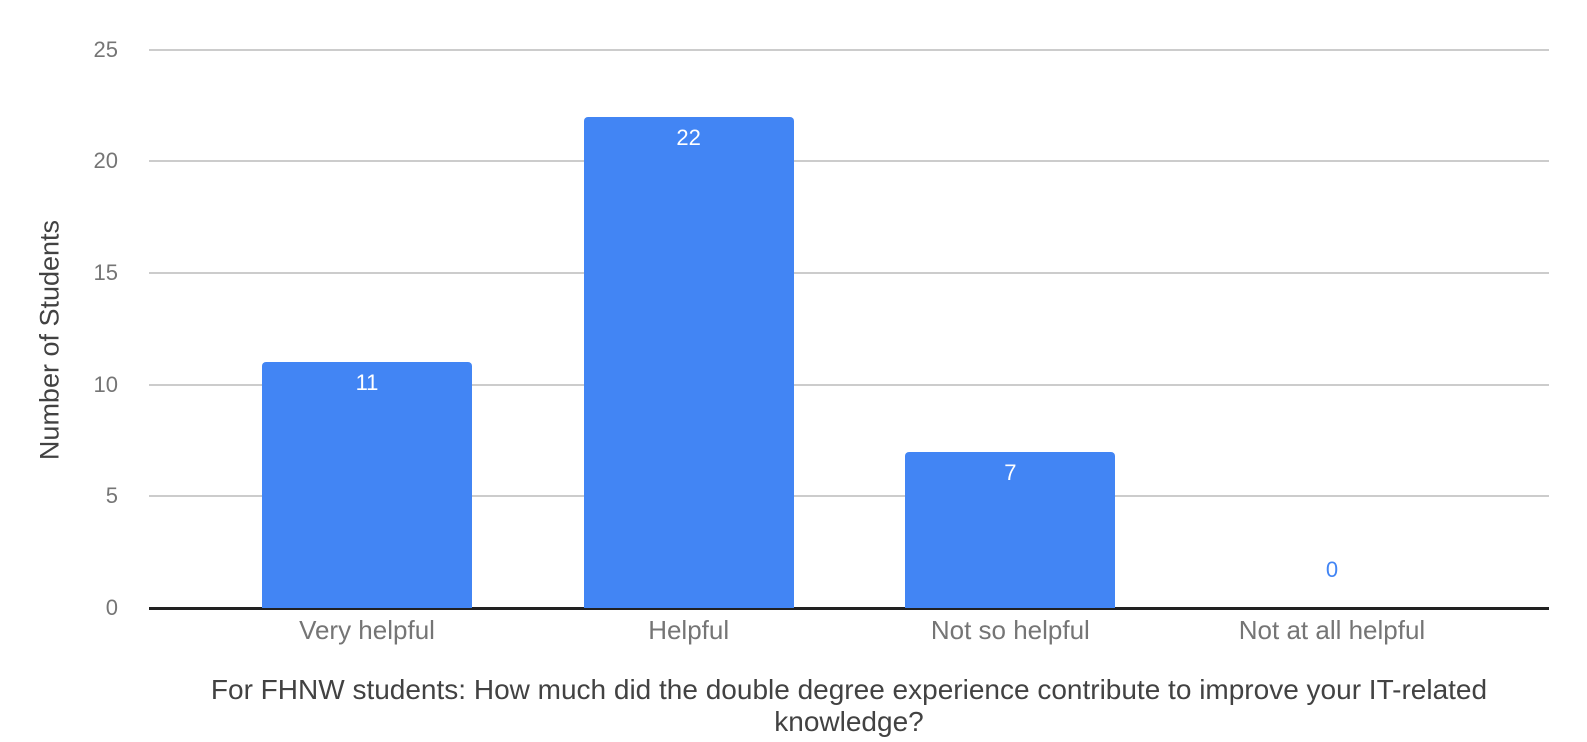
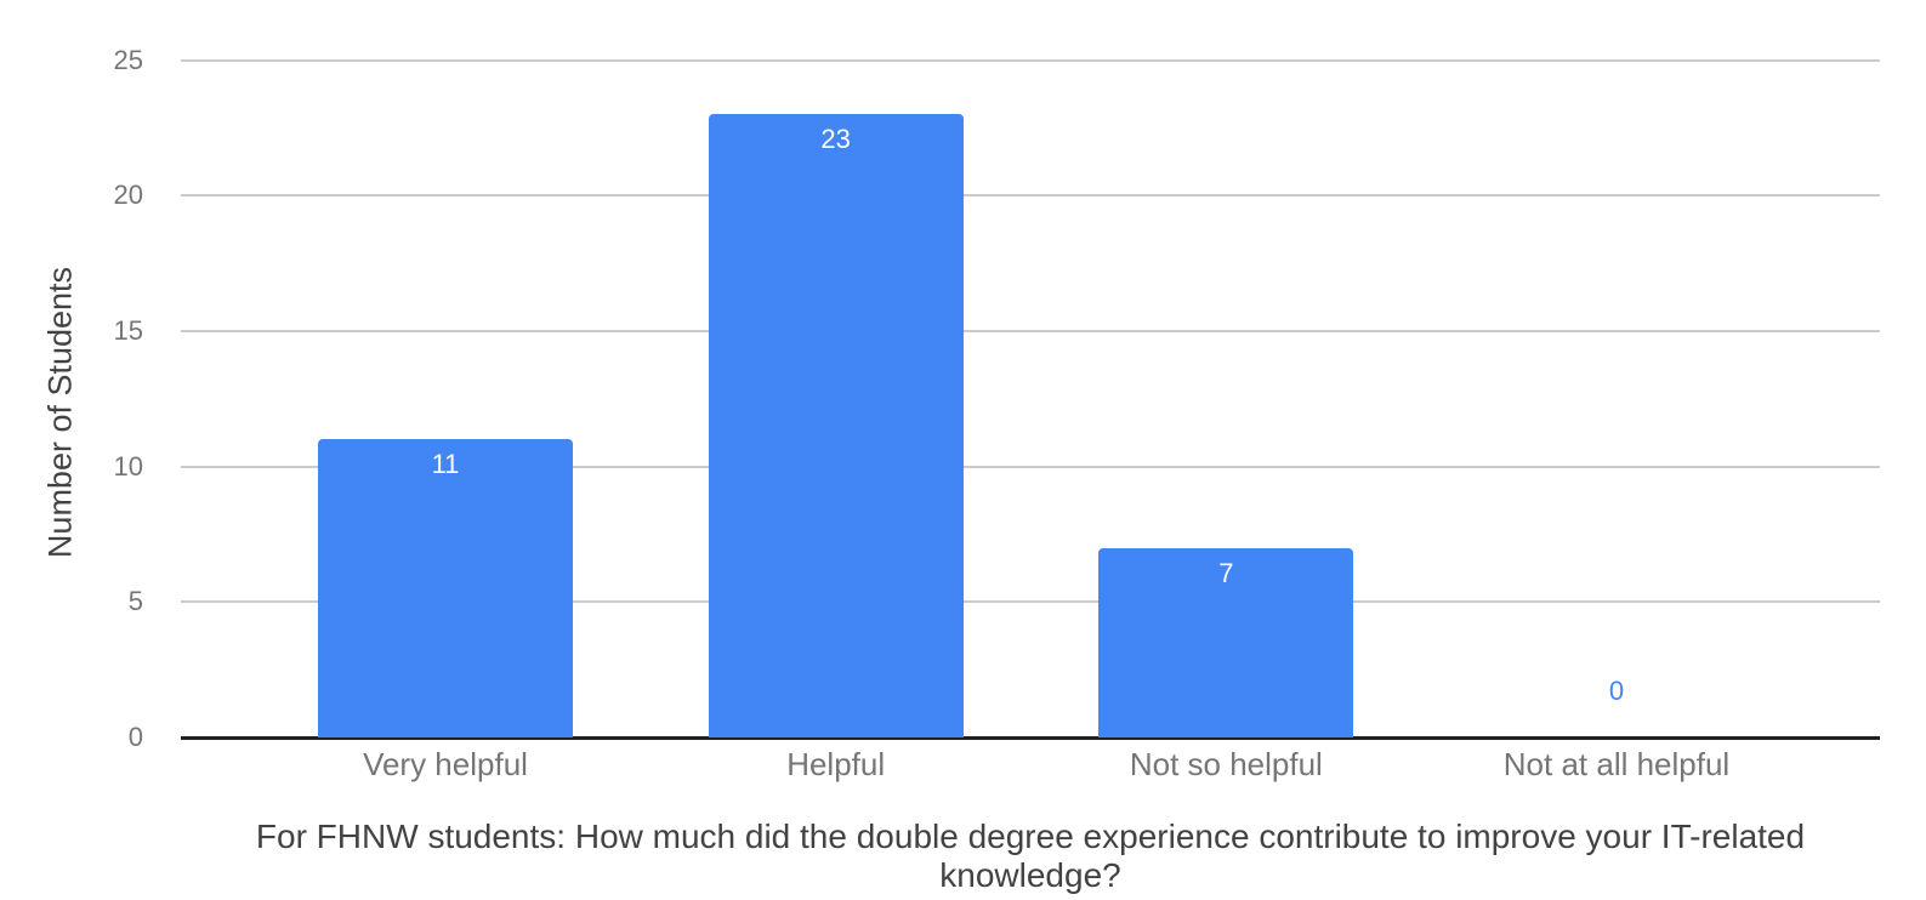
Helpful: 22 -> 23
